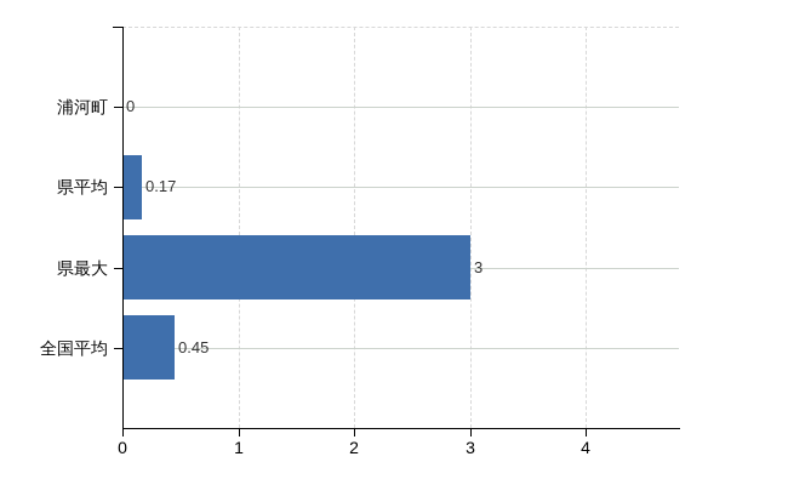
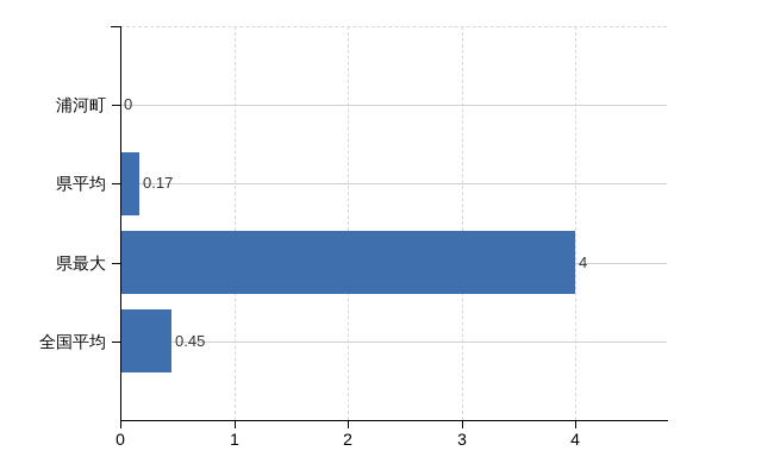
県最大: 3 -> 4
